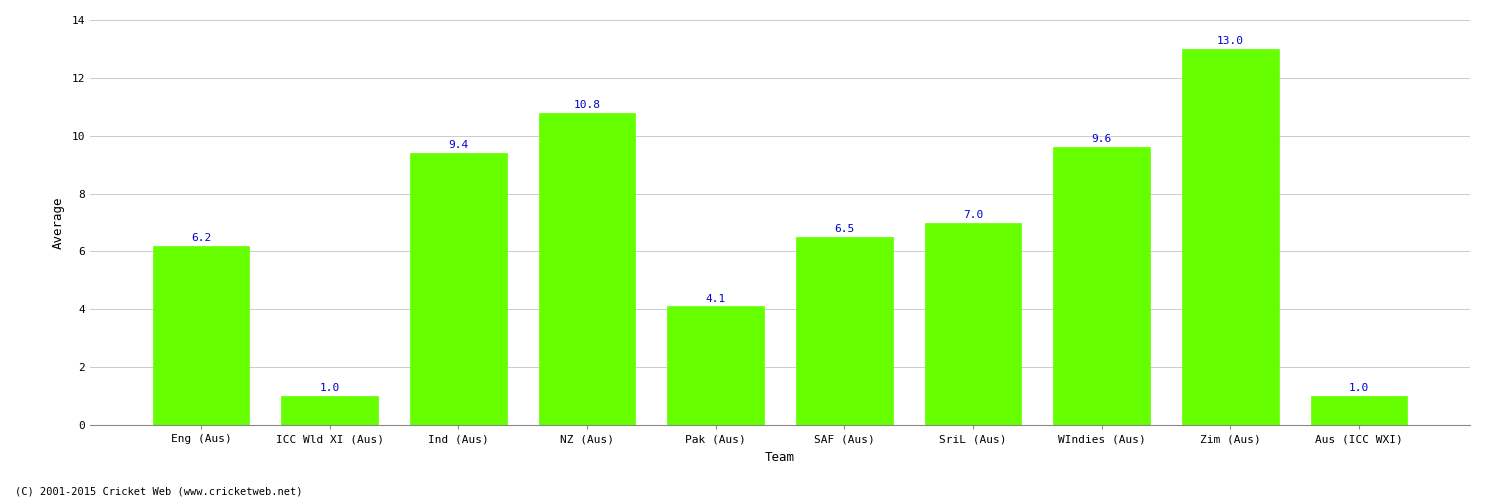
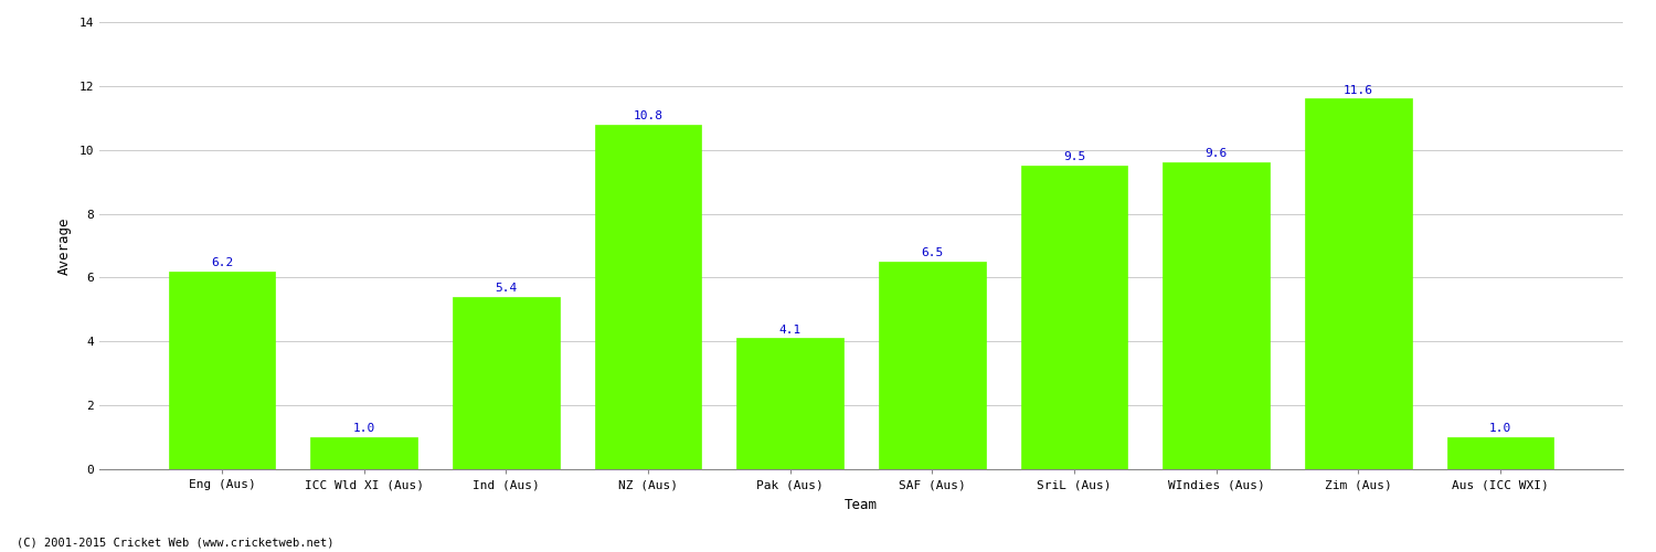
Ind (Aus): 9.4 -> 5.4
SriL (Aus): 7.0 -> 9.5
Zim (Aus): 13.0 -> 11.6
